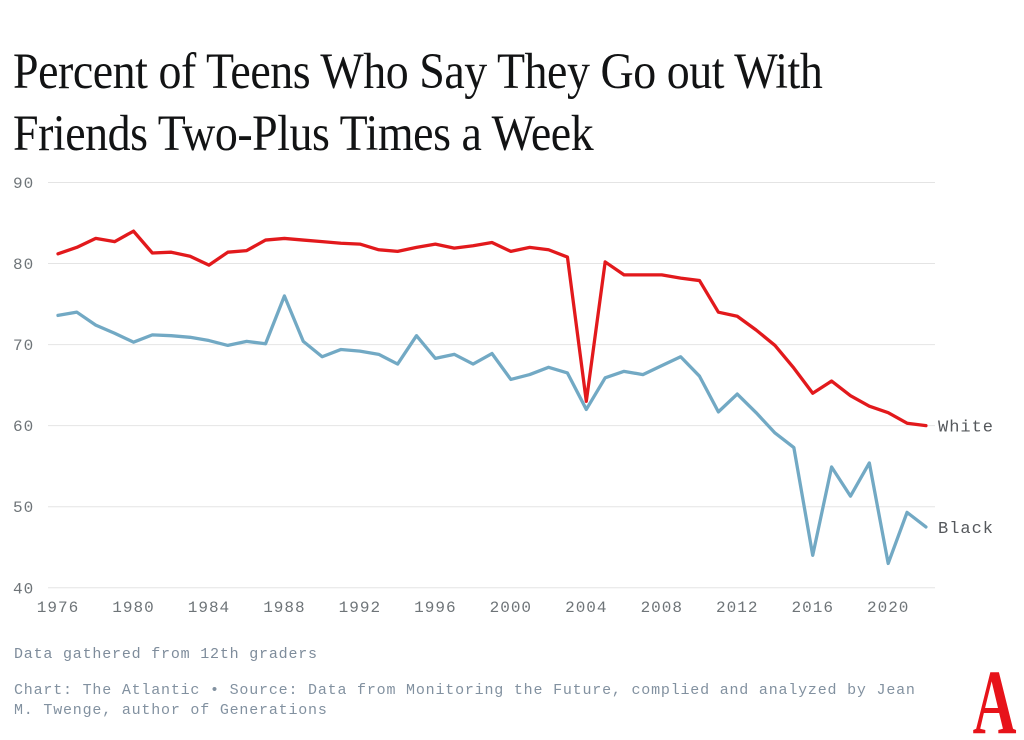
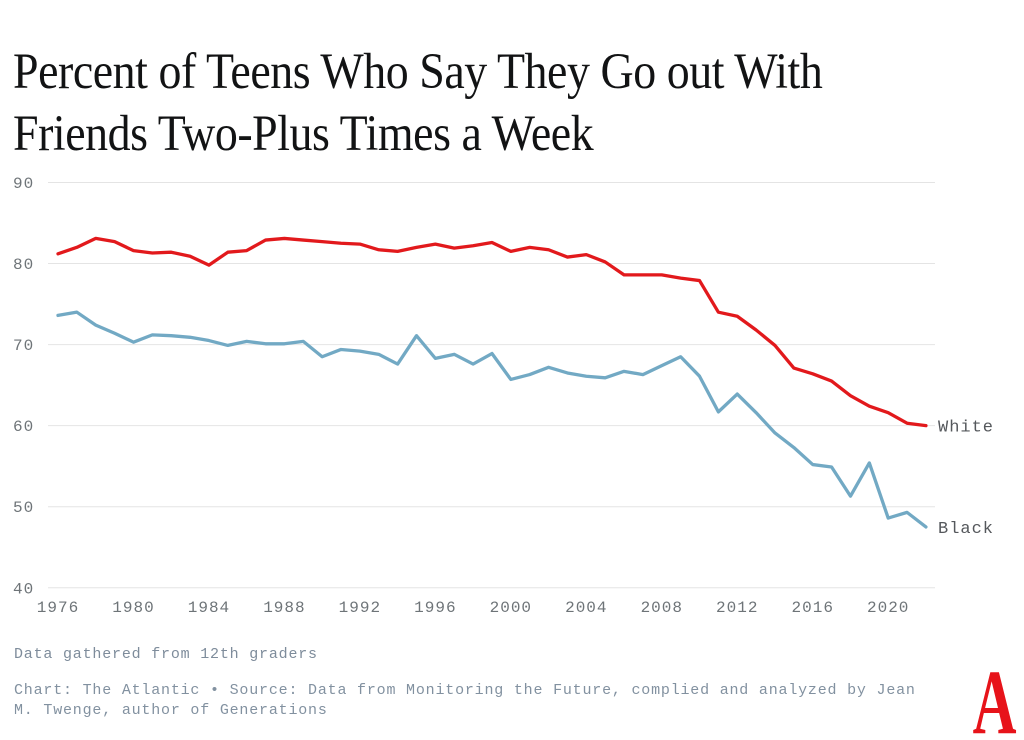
White/1980: 84 -> 82
Black/1988: 76 -> 70
White/2004: 63 -> 81
Black/2004: 62 -> 66
White/2016: 64 -> 66
Black/2016: 44 -> 55
Black/2020: 43 -> 49
